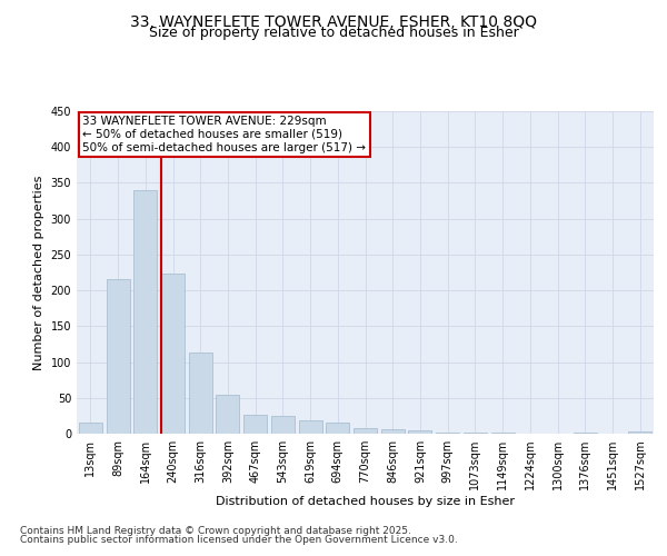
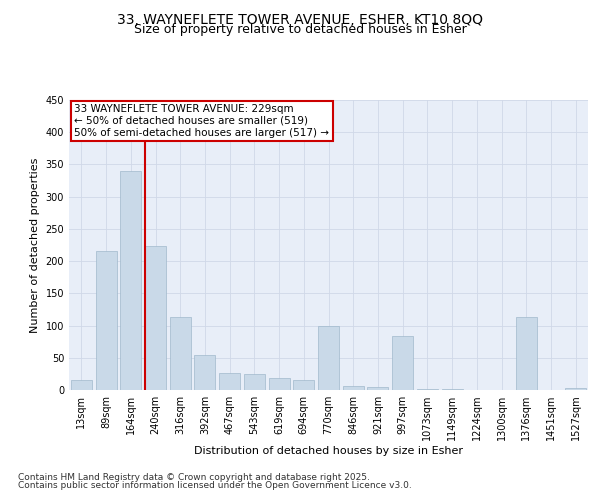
770sqm: 8 -> 100
997sqm: 2 -> 84
1376sqm: 1 -> 114
